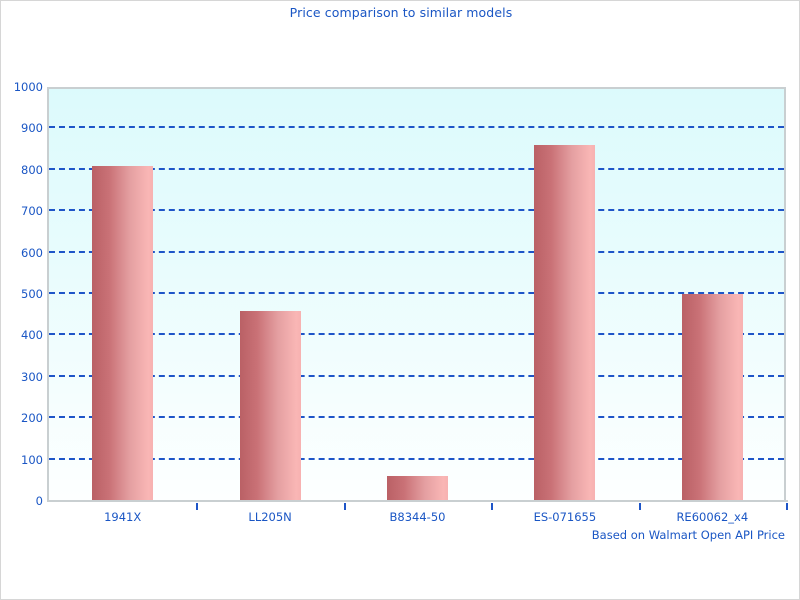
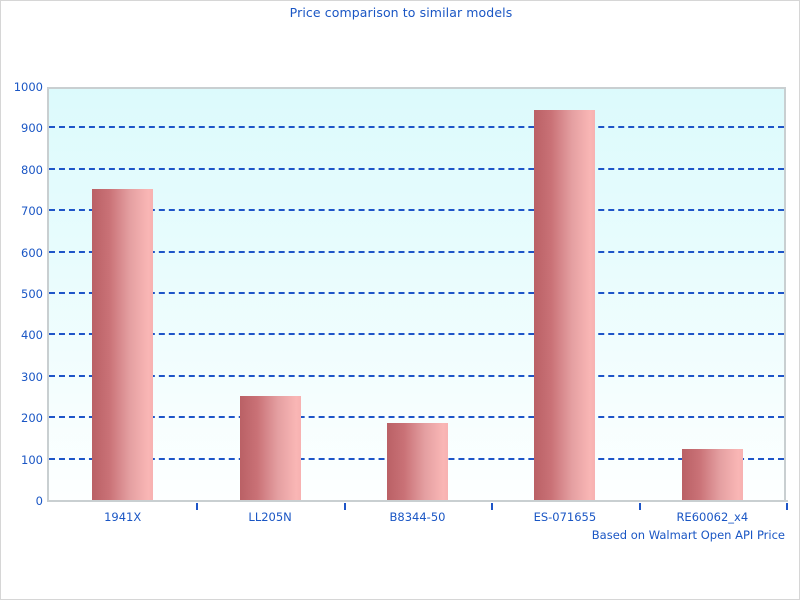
1941X: 810 -> 750
LL205N: 460 -> 250
B8344-50: 60 -> 190
ES-071655: 860 -> 940
RE60062_x4: 500 -> 130
